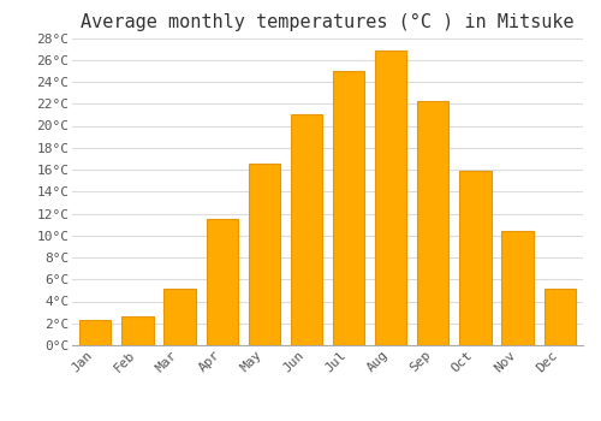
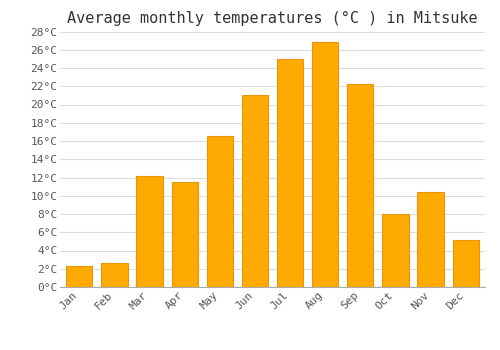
Mar: 5.2°C -> 12.2°C
Oct: 15.9°C -> 8.0°C
